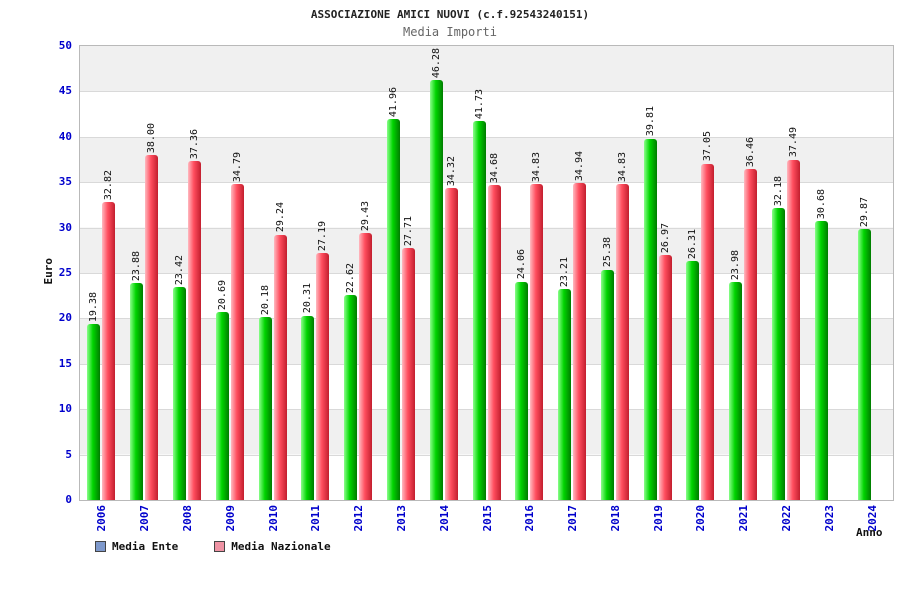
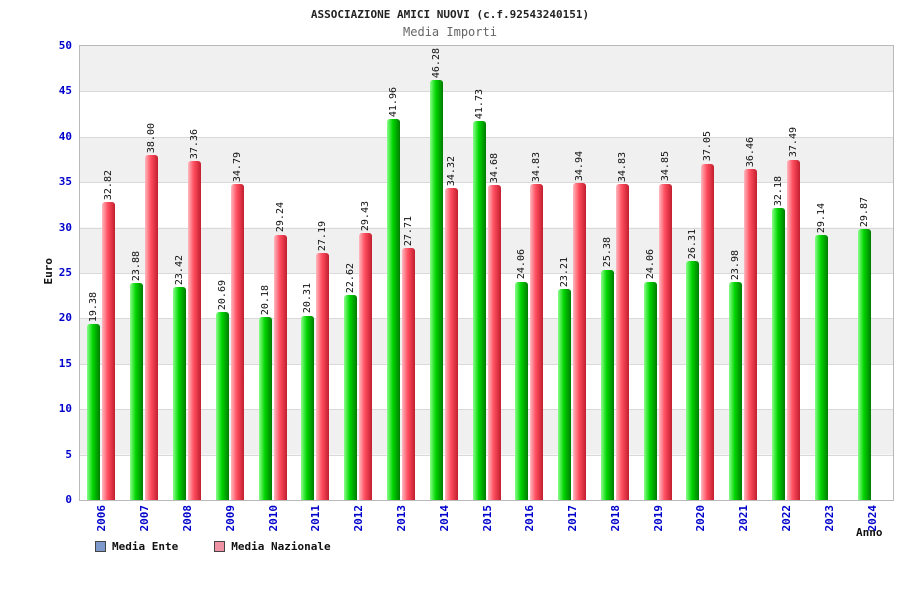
Media Ente/2019: 39.81 -> 24.06
Media Nazionale/2019: 26.97 -> 34.85
Media Ente/2023: 30.68 -> 29.14
